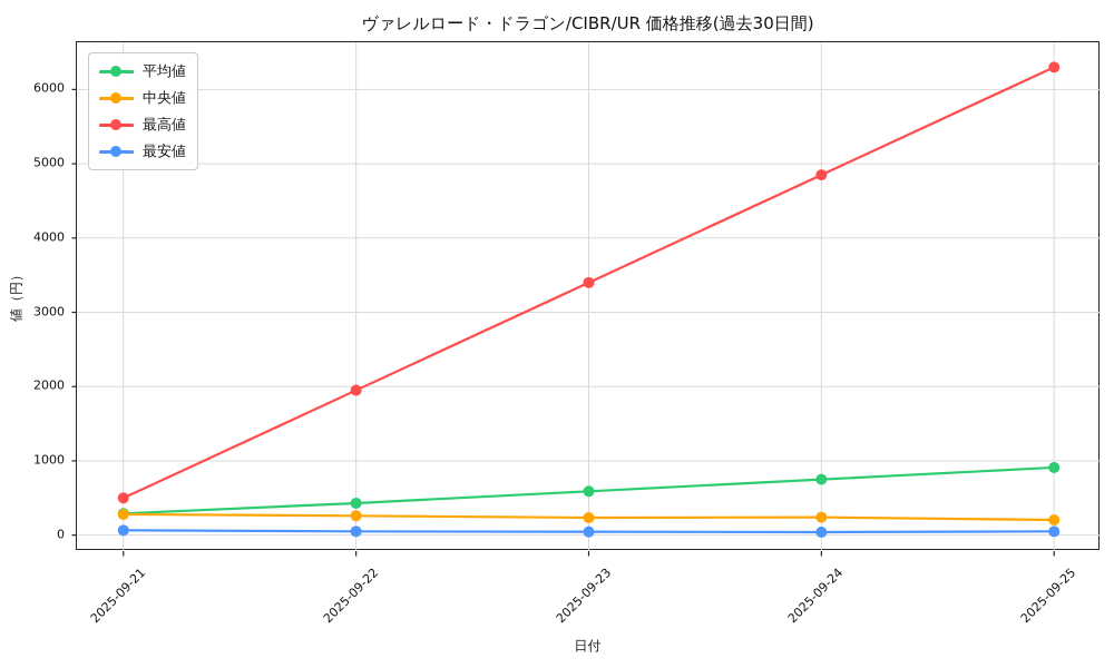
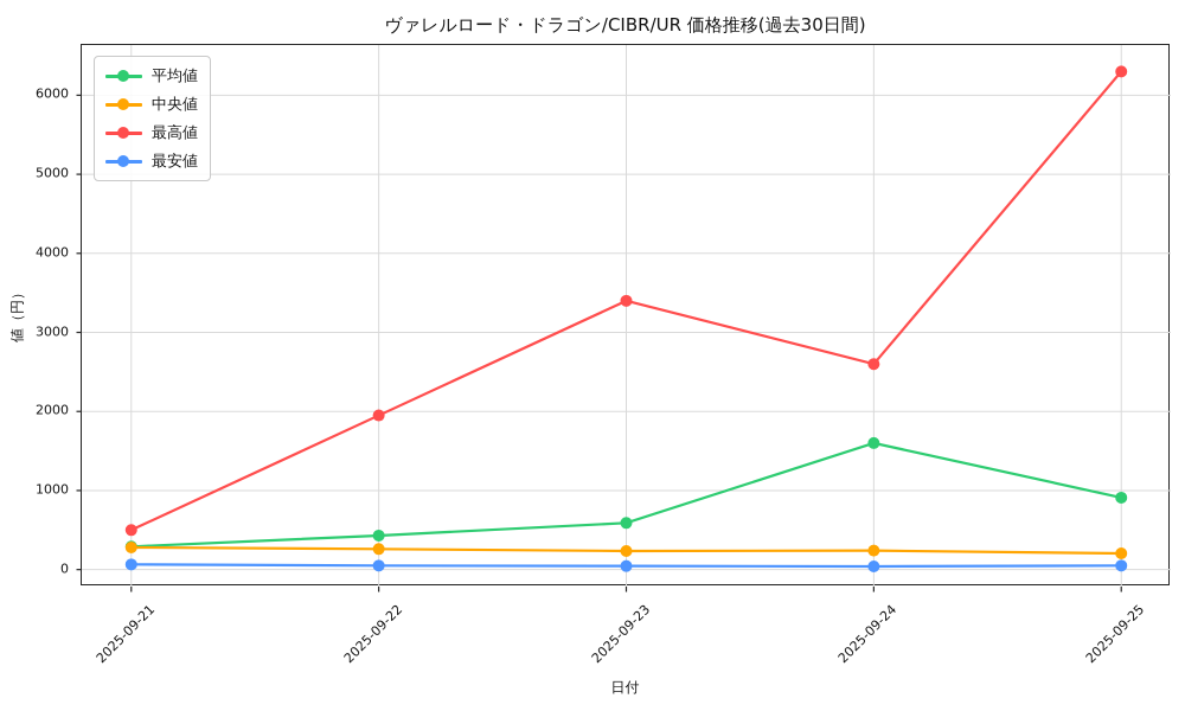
平均値/2025-09-24: 800 -> 1600
最高値/2025-09-24: 4800 -> 2600
